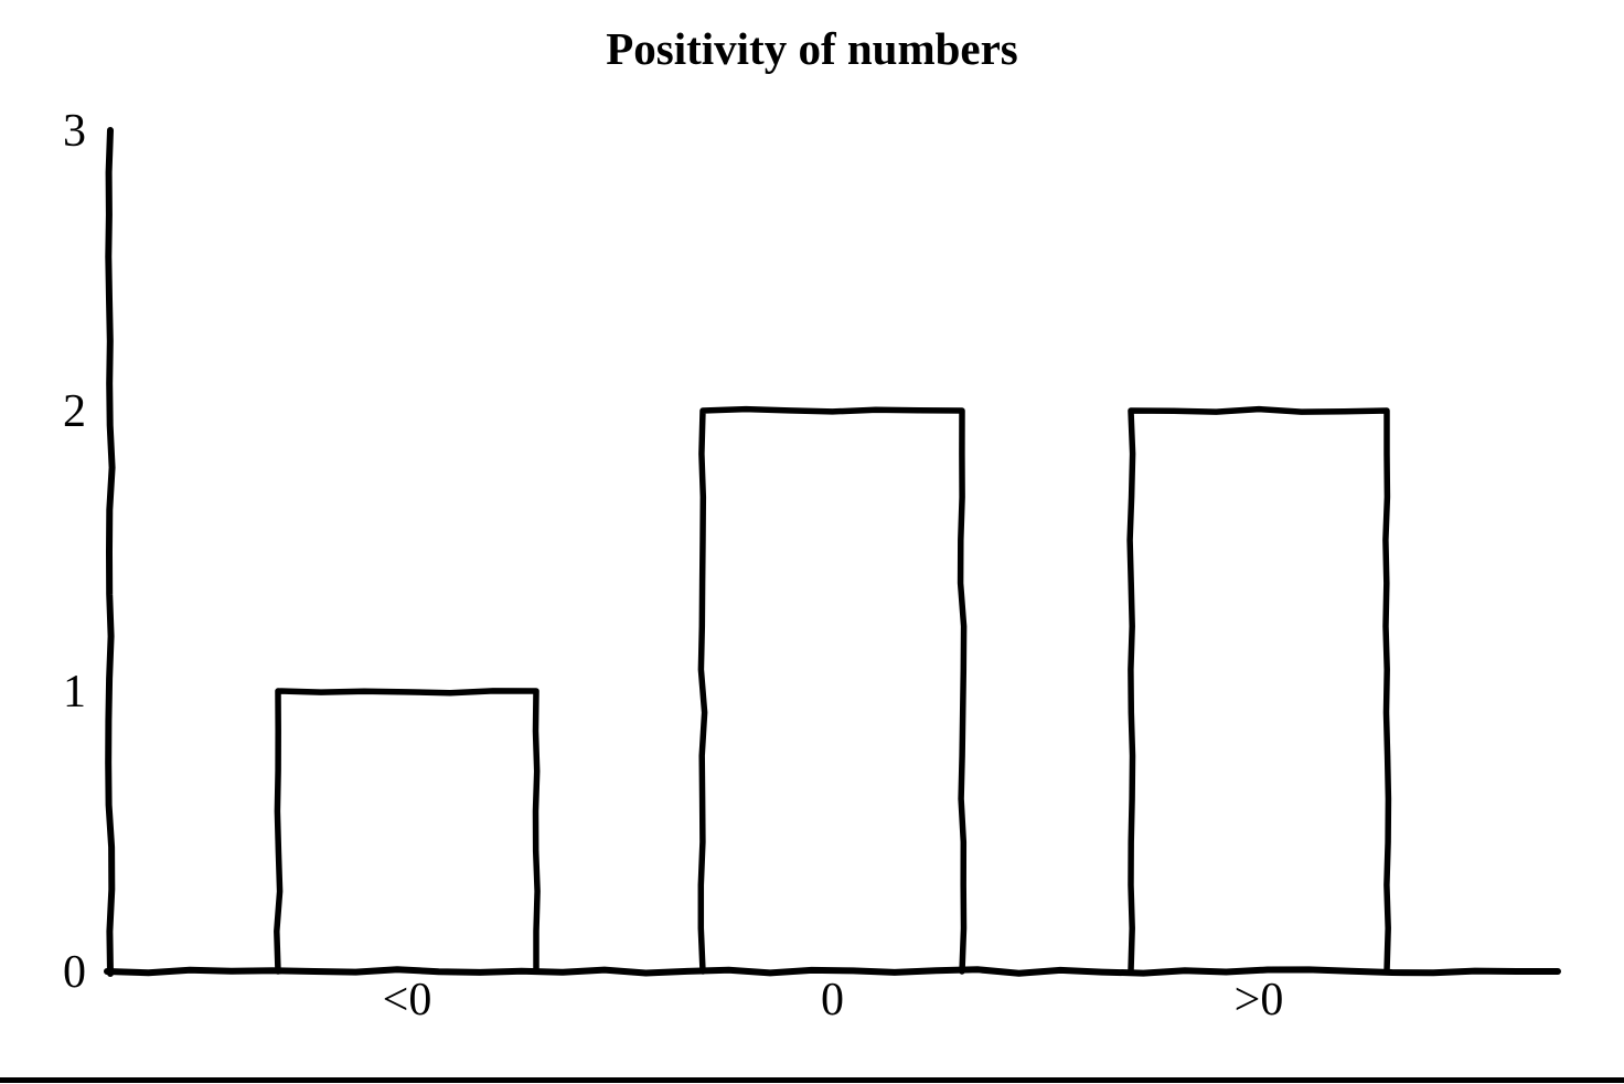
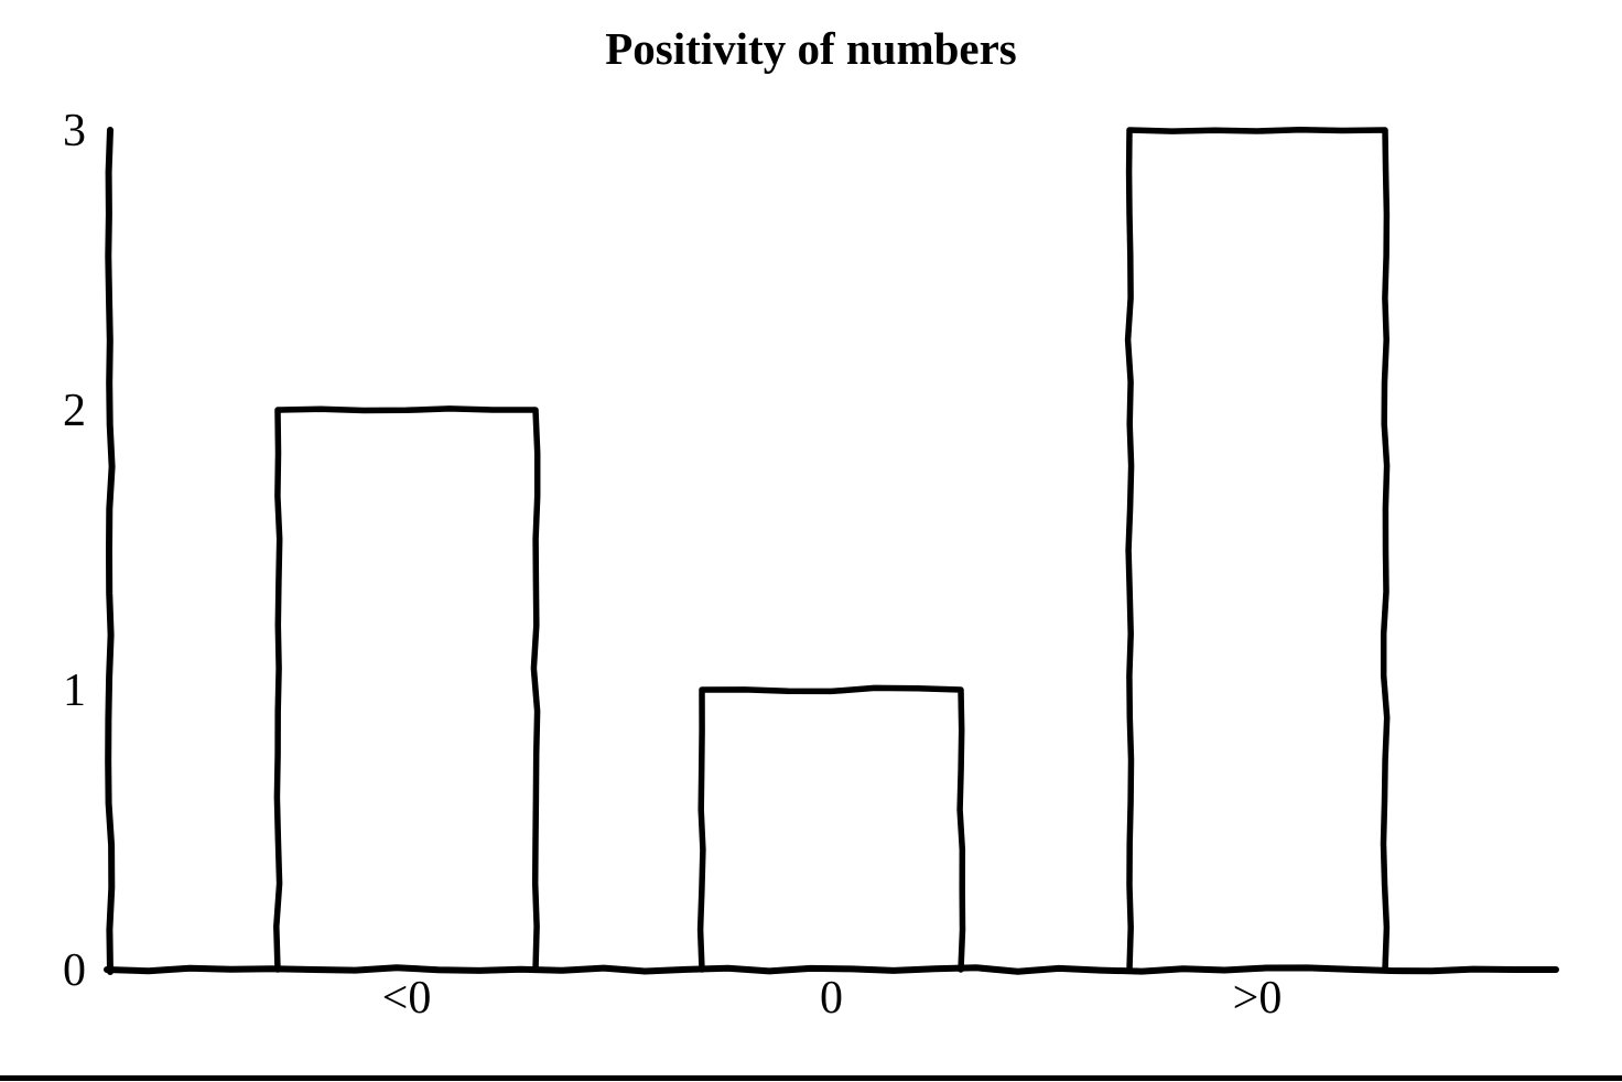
<0: 1 -> 2
0: 2 -> 1
>0: 2 -> 3
